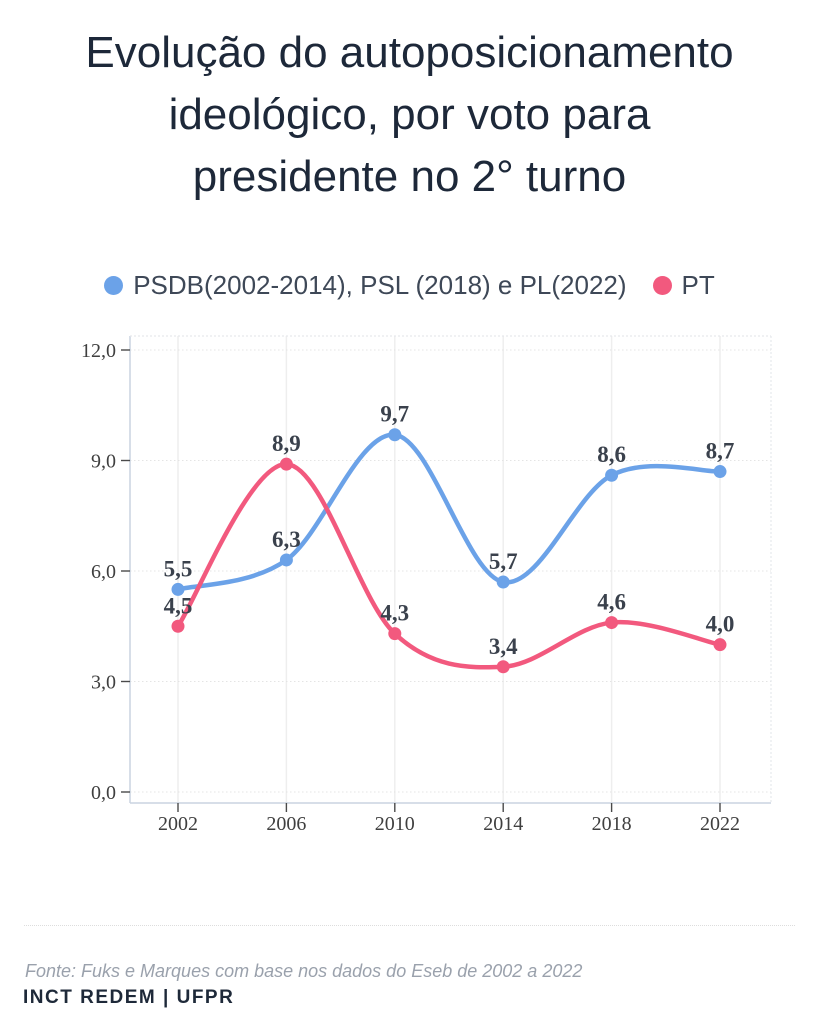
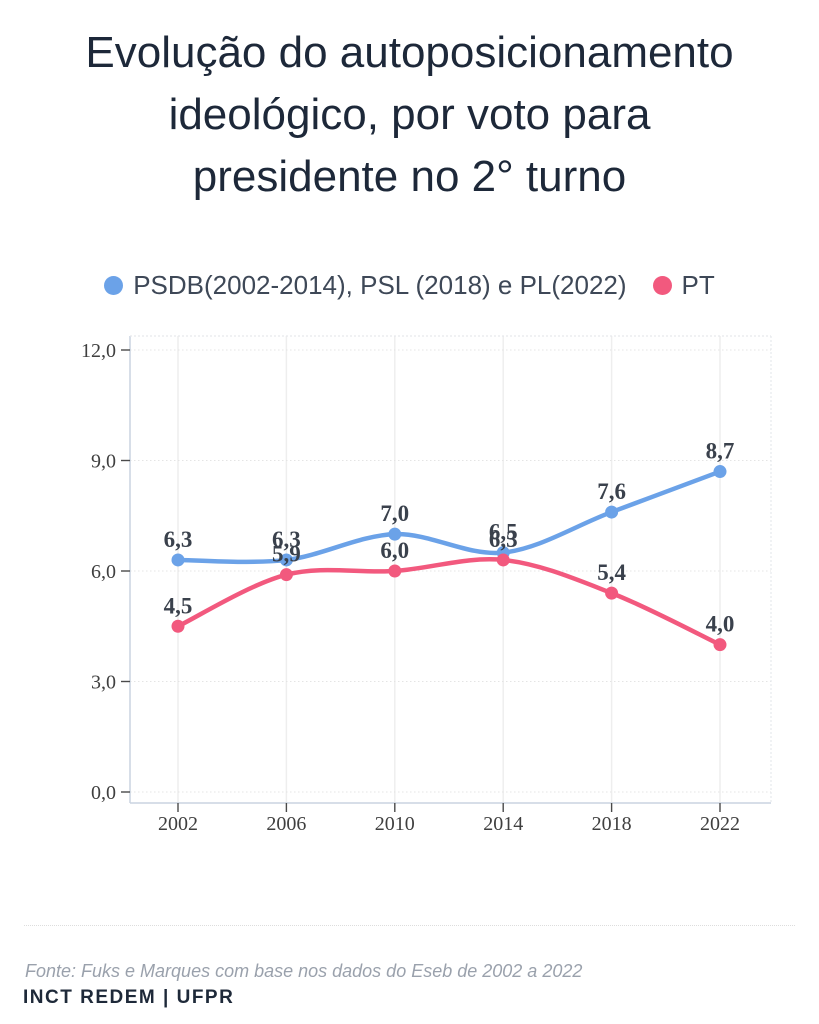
PSDB(2002-2014), PSL (2018) e PL(2022)/2002: 5,5 -> 6,3
PT/2006: 8,9 -> 5,9
PSDB(2002-2014), PSL (2018) e PL(2022)/2010: 9,7 -> 7,0
PT/2010: 4,3 -> 6,0
PSDB(2002-2014), PSL (2018) e PL(2022)/2014: 5,7 -> 6,5
PT/2014: 3,4 -> 6,3
PSDB(2002-2014), PSL (2018) e PL(2022)/2018: 8,6 -> 7,6
PT/2018: 4,6 -> 5,4
